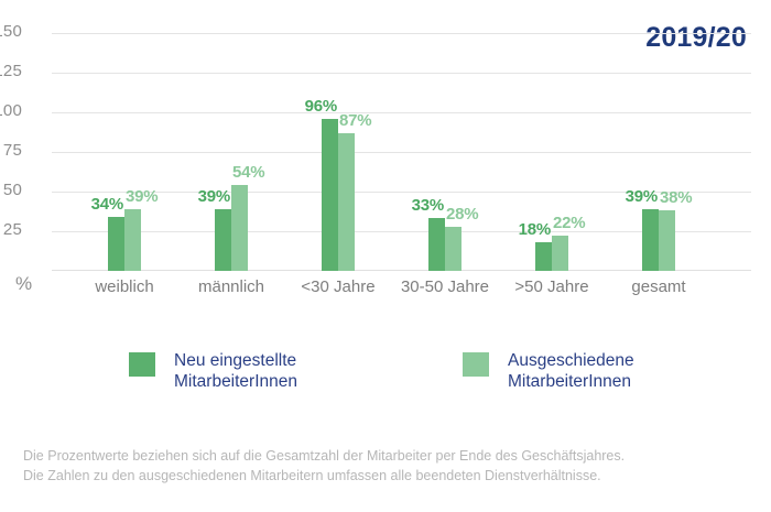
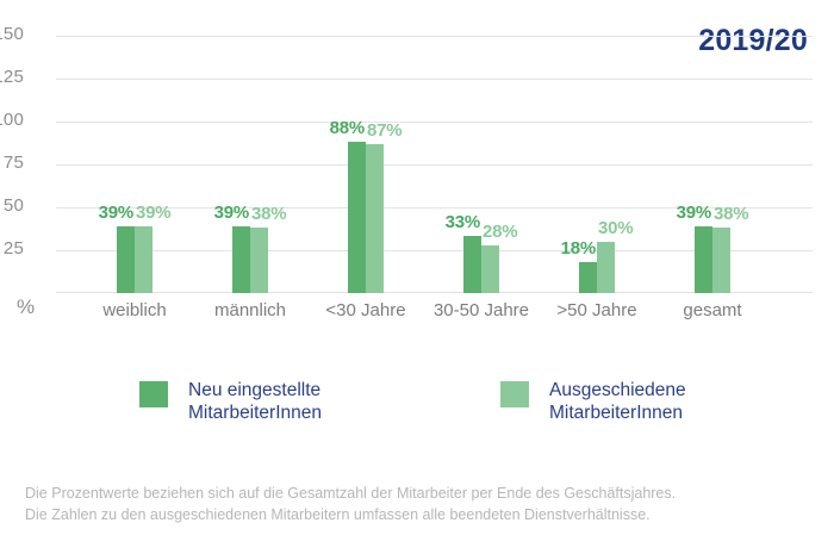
Neu eingestellte MitarbeiterInnen/weiblich: 34% -> 39%
Ausgeschiedene MitarbeiterInnen/männlich: 54% -> 38%
Neu eingestellte MitarbeiterInnen/<30 Jahre: 96% -> 88%
Ausgeschiedene MitarbeiterInnen/>50 Jahre: 22% -> 30%
